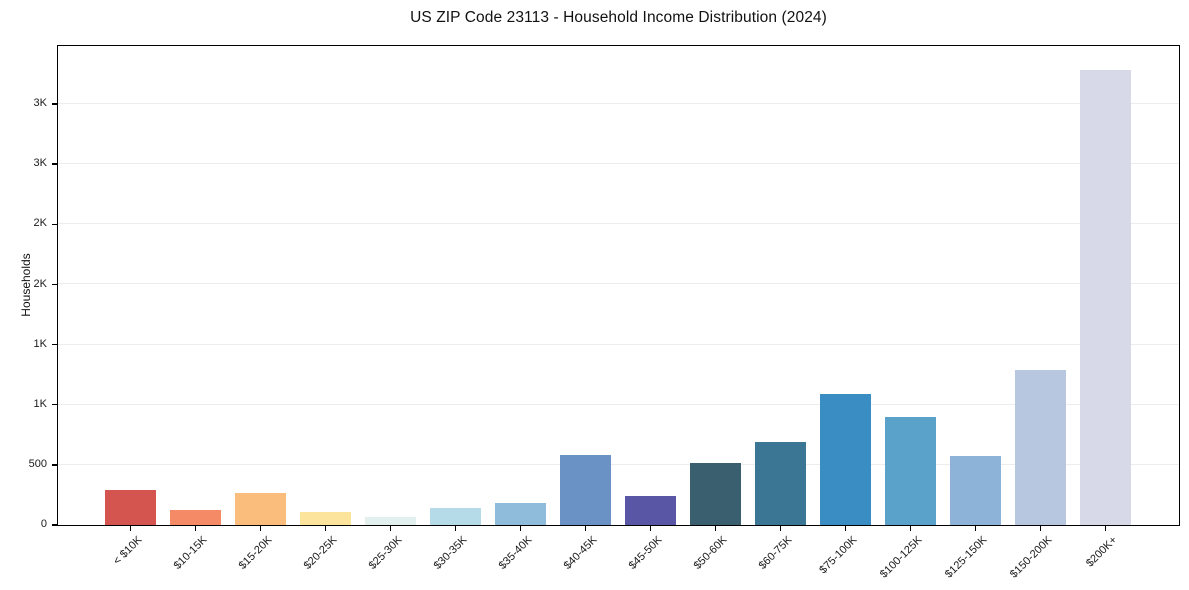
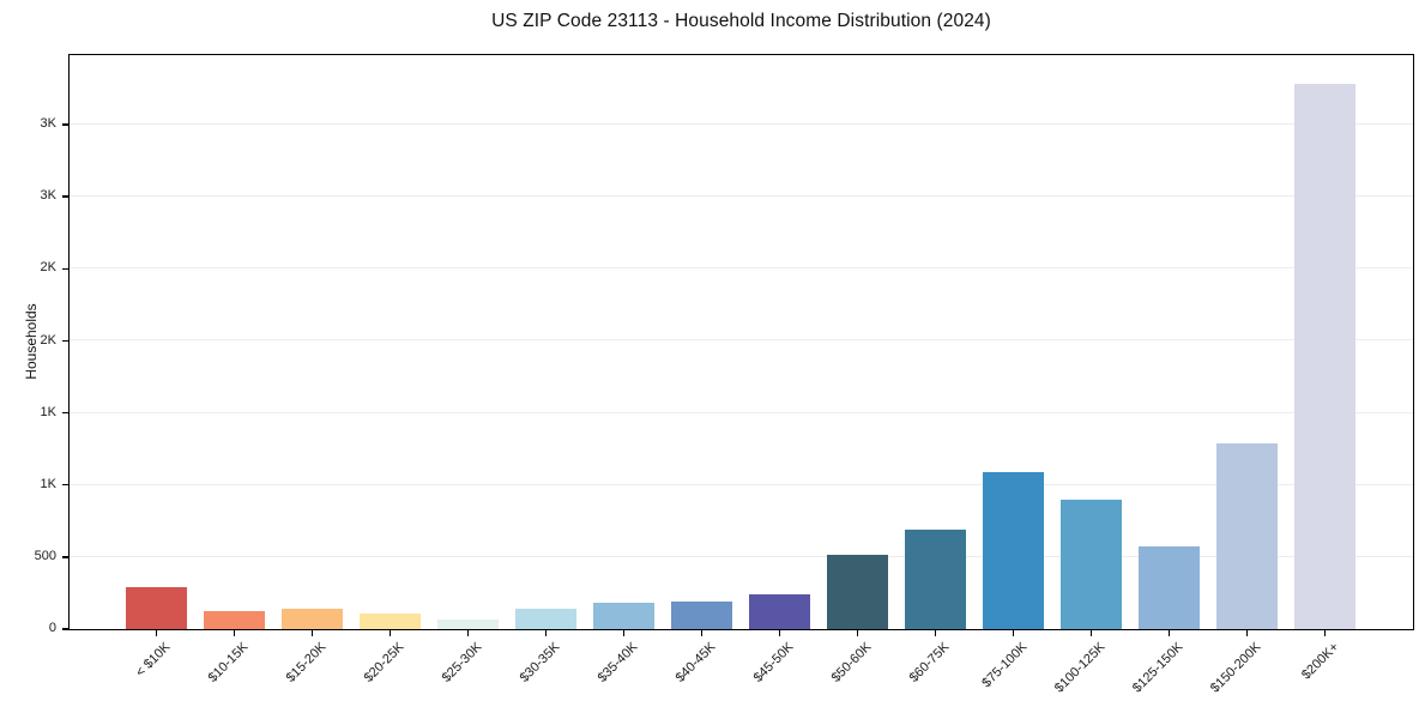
$15-20K: 0.27K -> 0.14K
$40-45K: 0.58K -> 0.19K
